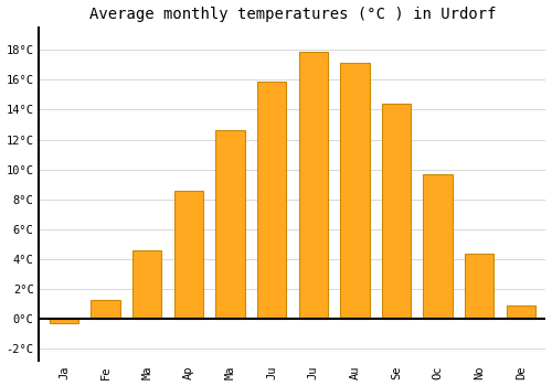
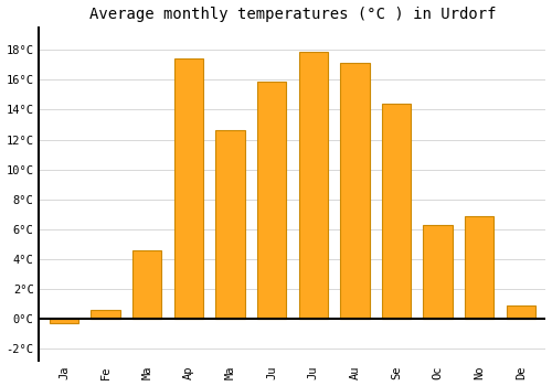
Fe: 1.3°C -> 0.6°C
Ap: 8.6°C -> 17.4°C
Oc: 9.7°C -> 6.3°C
No: 4.4°C -> 6.9°C
